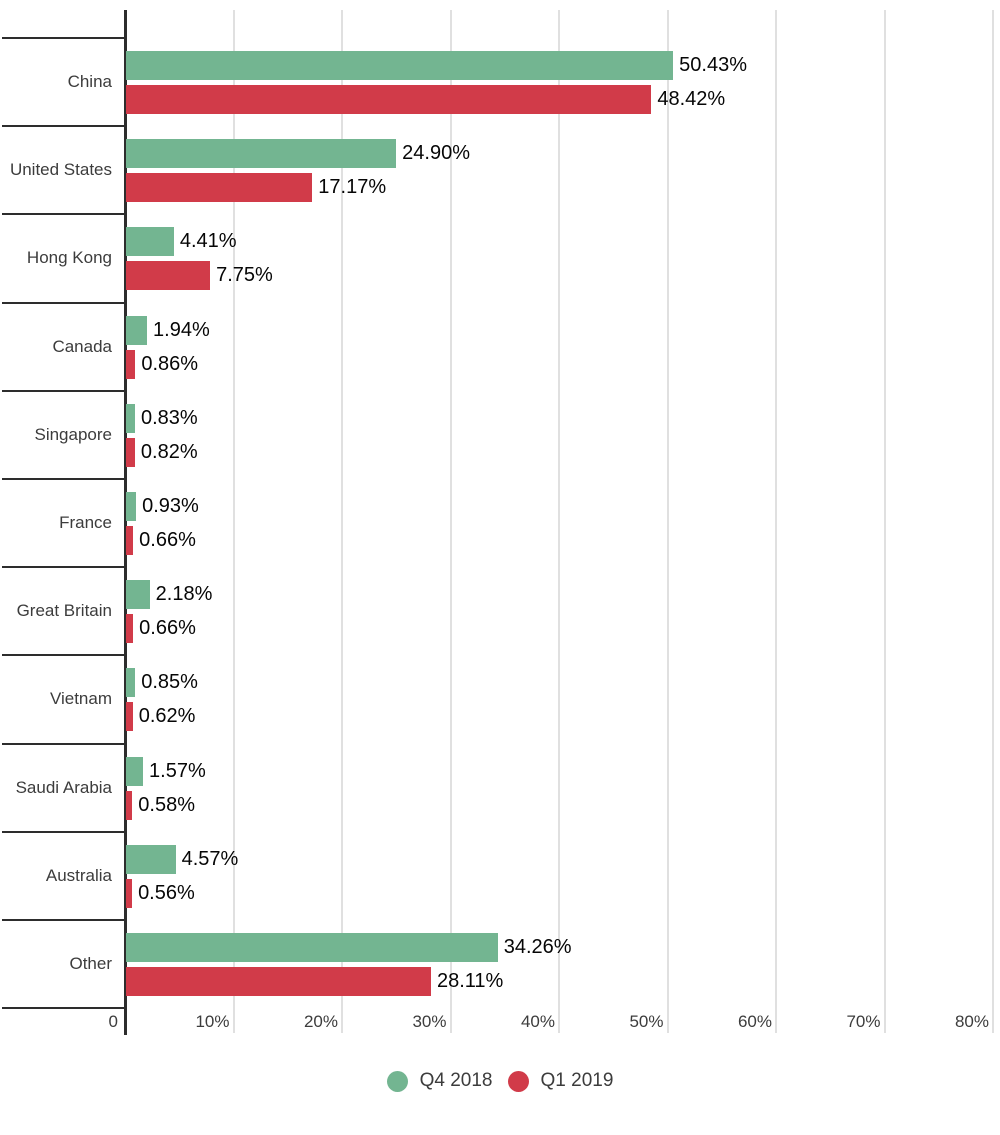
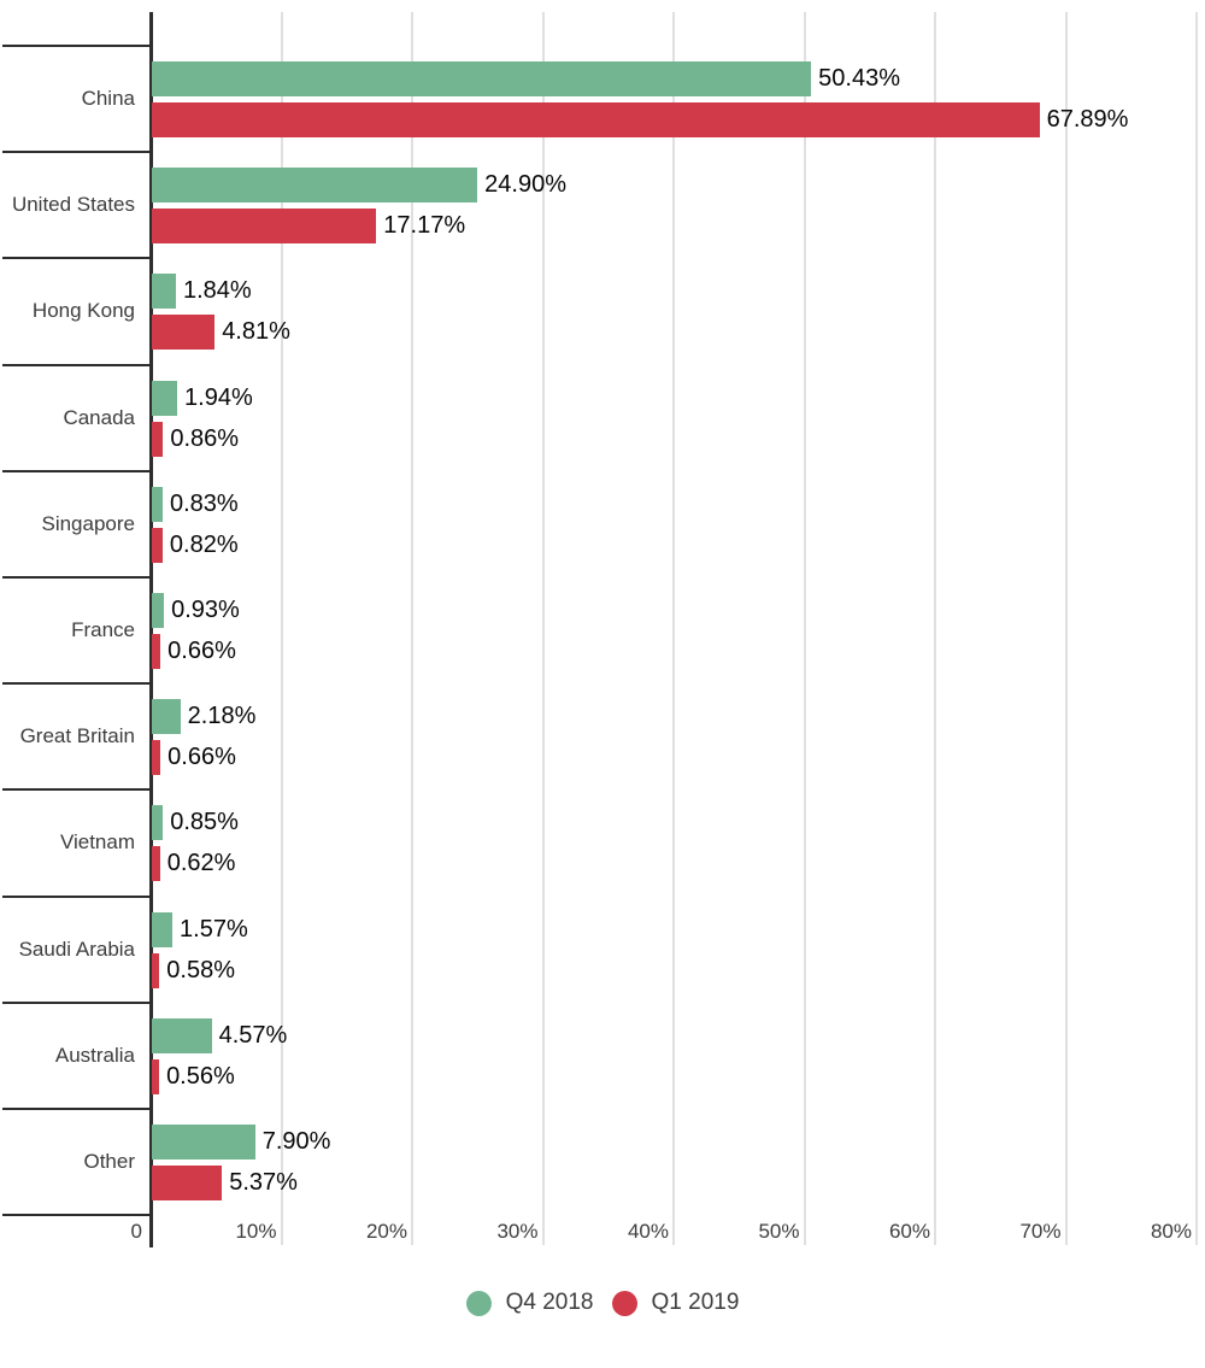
Q1 2019/China: 48.42% -> 67.89%
Q4 2018/Hong Kong: 4.41% -> 1.84%
Q1 2019/Hong Kong: 7.75% -> 4.81%
Q4 2018/Other: 34.26% -> 7.90%
Q1 2019/Other: 28.11% -> 5.37%
